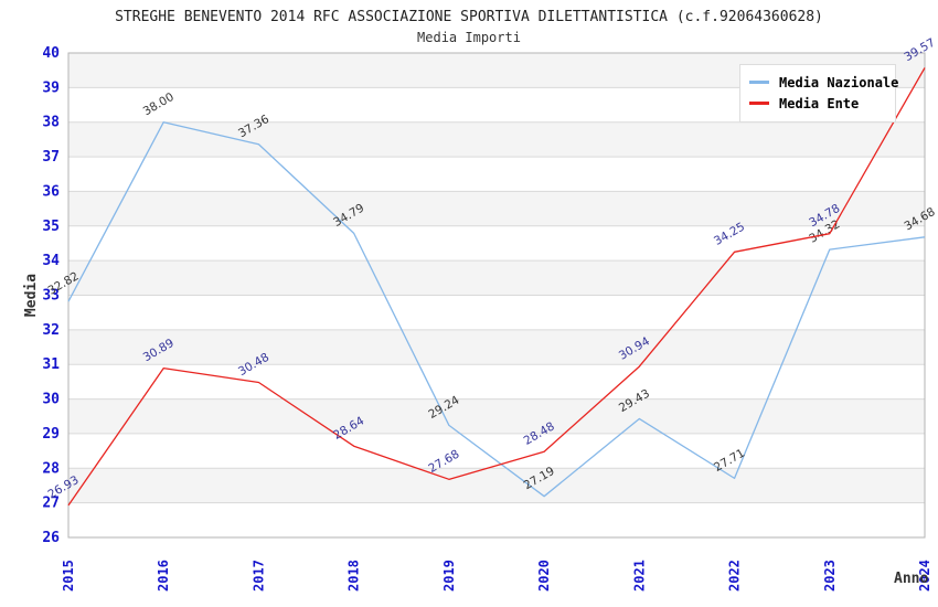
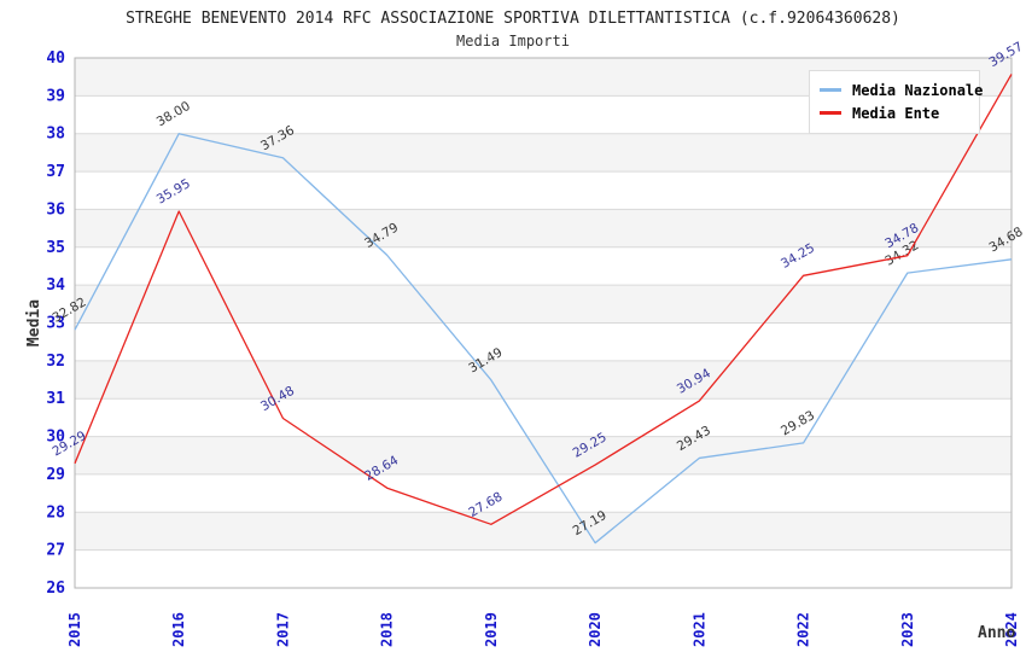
Media Ente/2015: 26.93 -> 29.29
Media Ente/2016: 30.89 -> 35.95
Media Nazionale/2019: 29.24 -> 31.49
Media Ente/2020: 28.48 -> 29.25
Media Nazionale/2022: 27.71 -> 29.83
